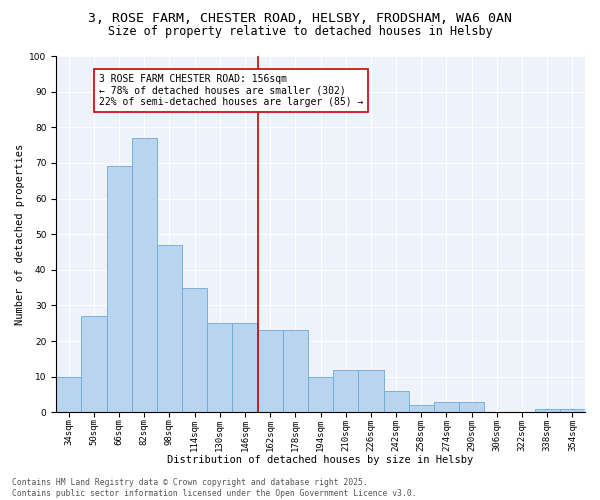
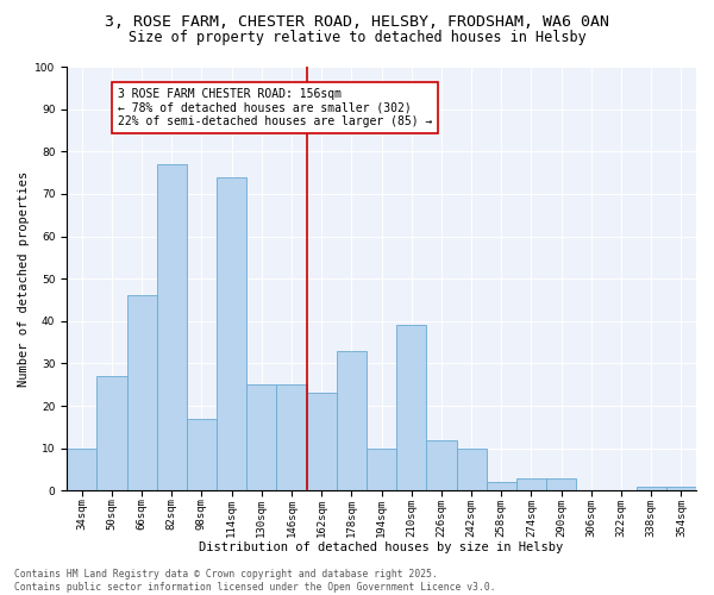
66sqm: 69 -> 46
98sqm: 47 -> 17
114sqm: 35 -> 74
178sqm: 23 -> 33
210sqm: 12 -> 39
242sqm: 6 -> 10
